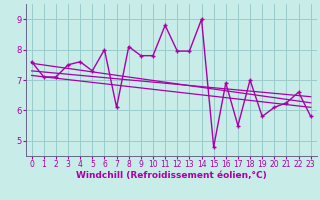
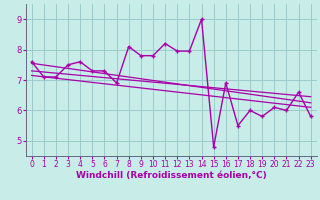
6: 8.00 -> 7.30
7: 6.10 -> 6.90
11: 8.80 -> 8.20
18: 7.00 -> 6.00
21: 6.25 -> 6.00
